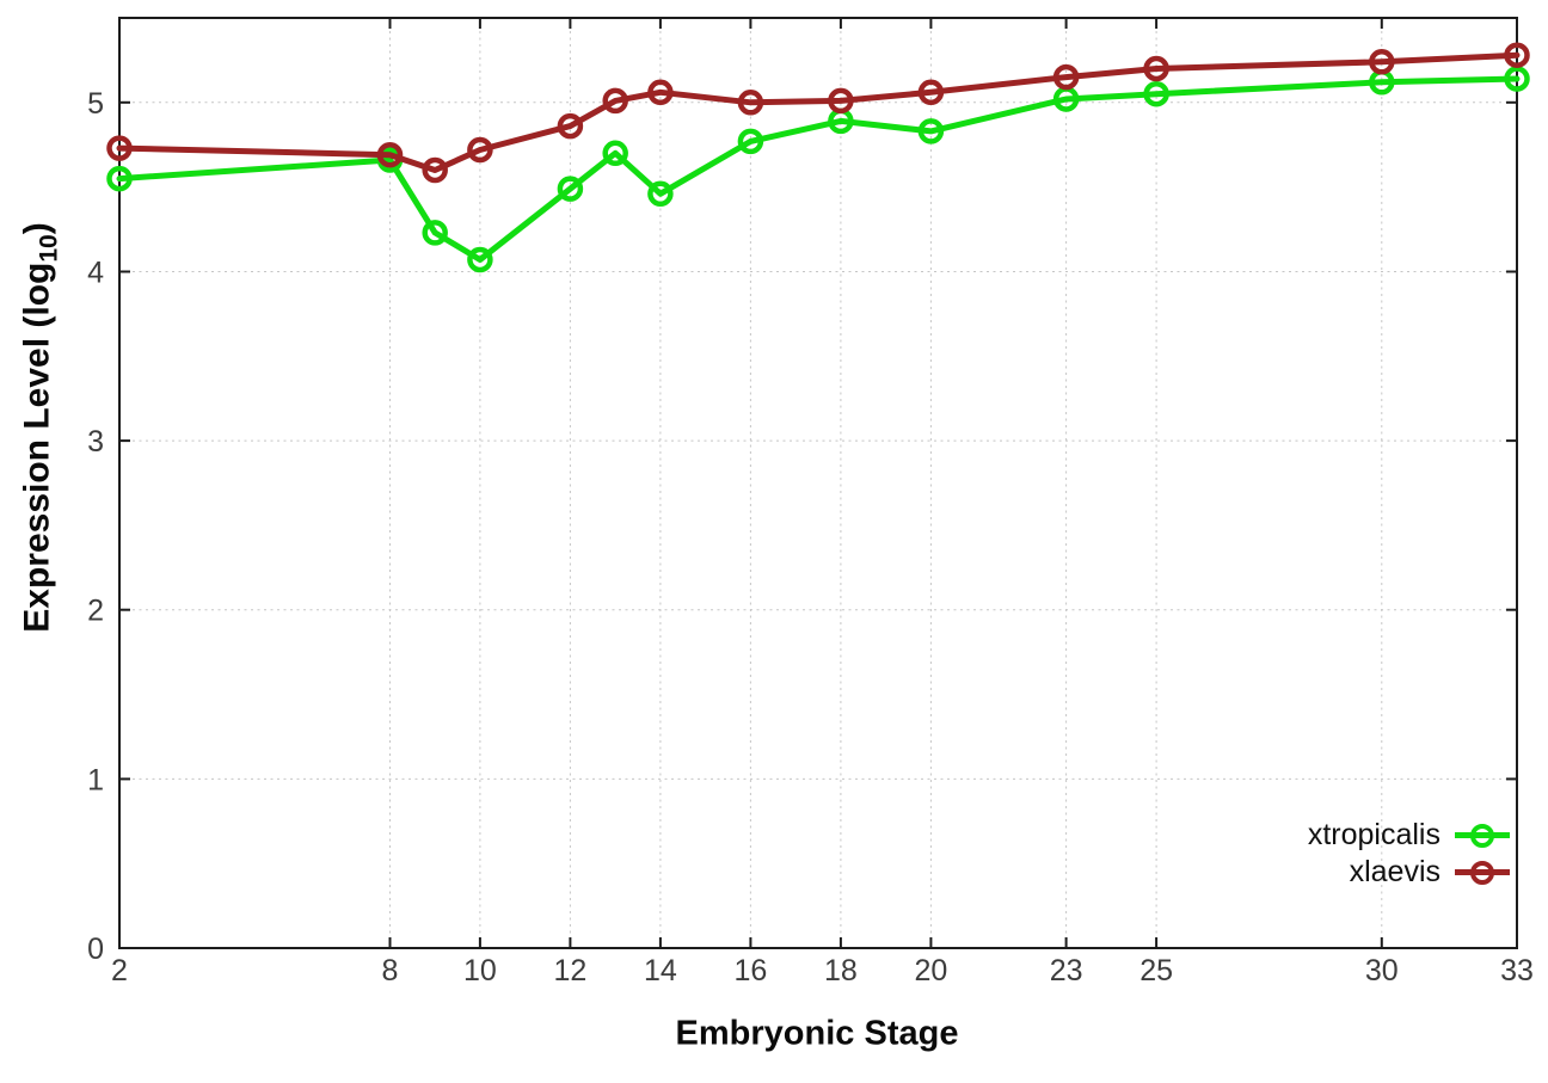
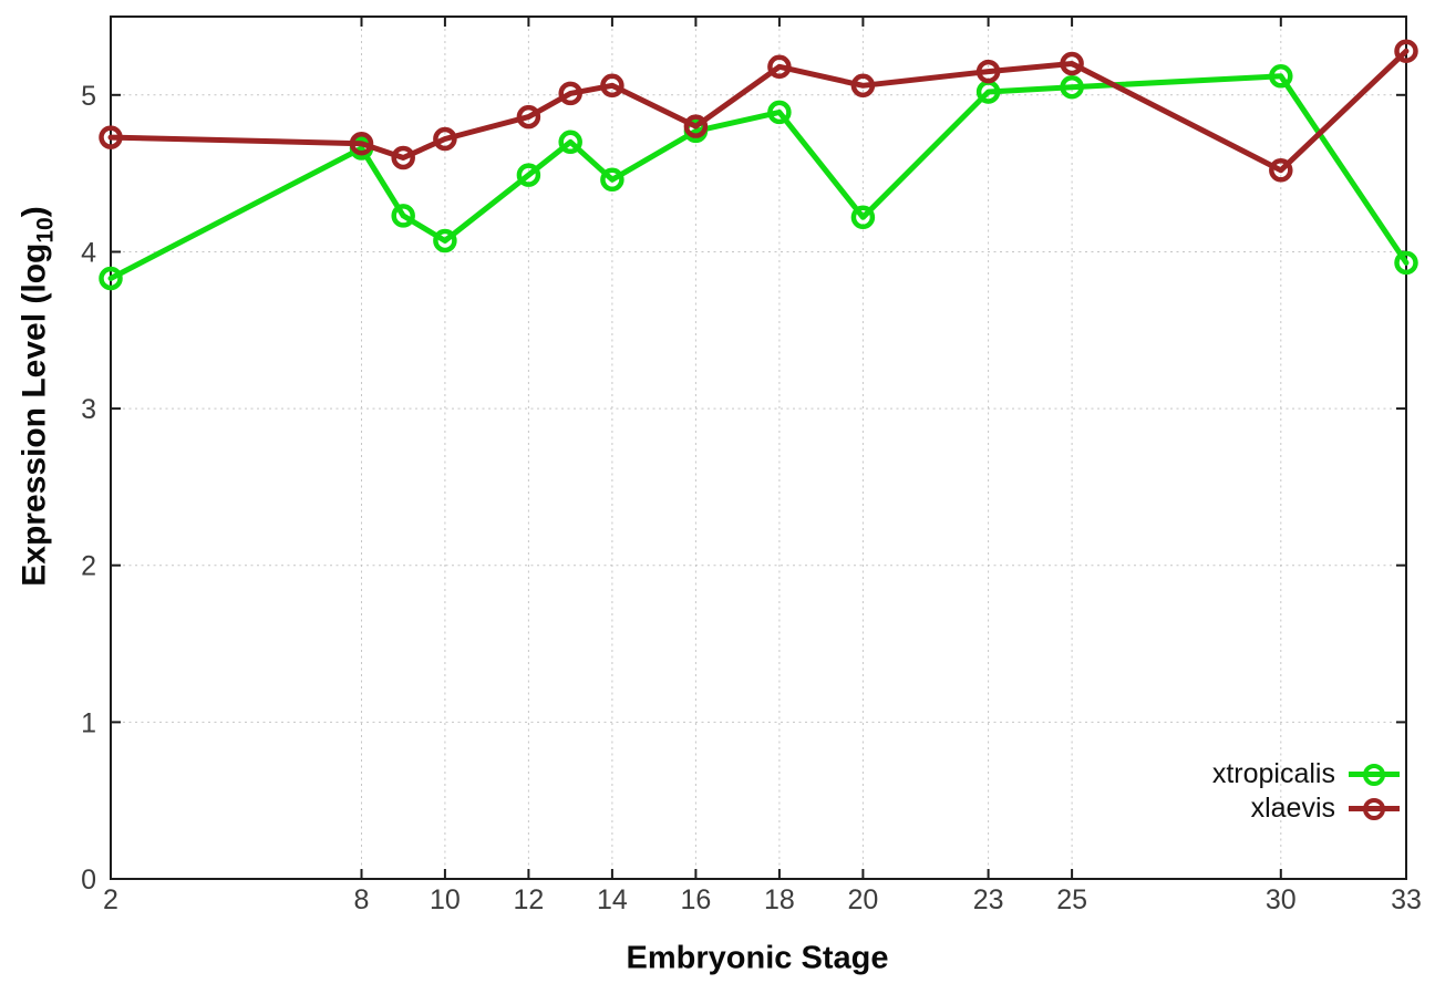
xtropicalis/2: 4.55 -> 3.83
xlaevis/16: 5.00 -> 4.80
xlaevis/18: 5.01 -> 5.18
xtropicalis/20: 4.83 -> 4.22
xlaevis/30: 5.24 -> 4.52
xtropicalis/33: 5.14 -> 3.93
